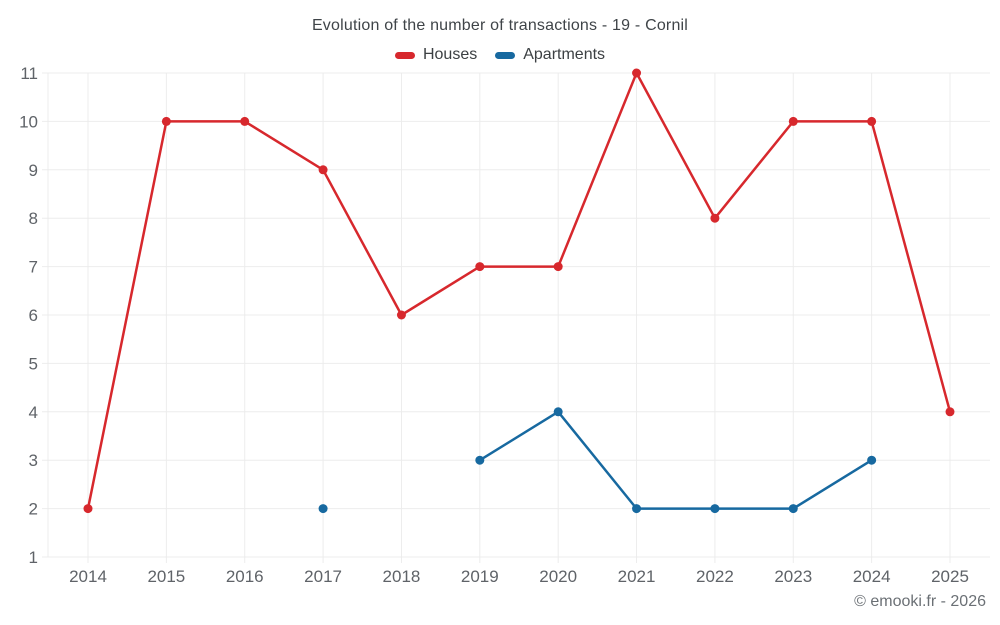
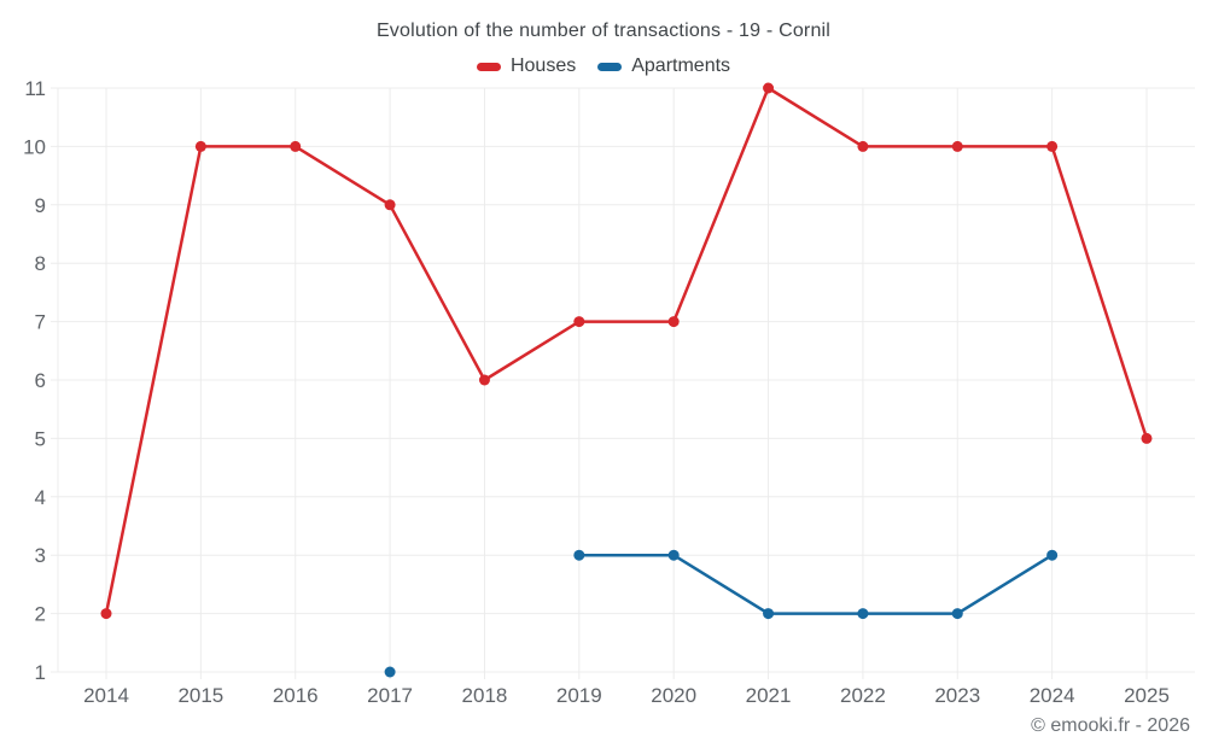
Apartments/2017: 2 -> 1
Apartments/2020: 4 -> 3
Houses/2022: 8 -> 10
Houses/2025: 4 -> 5
